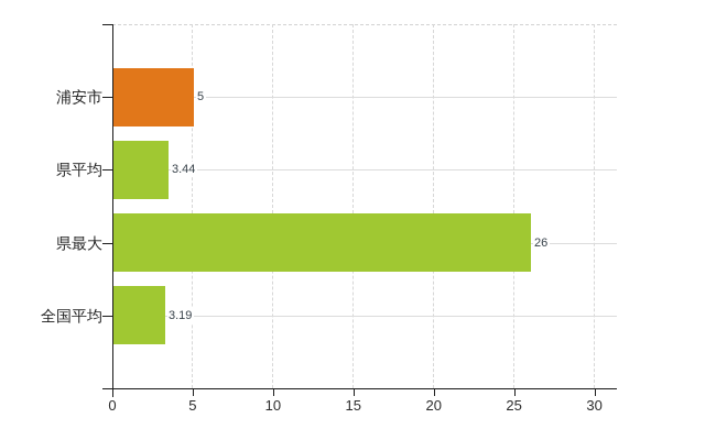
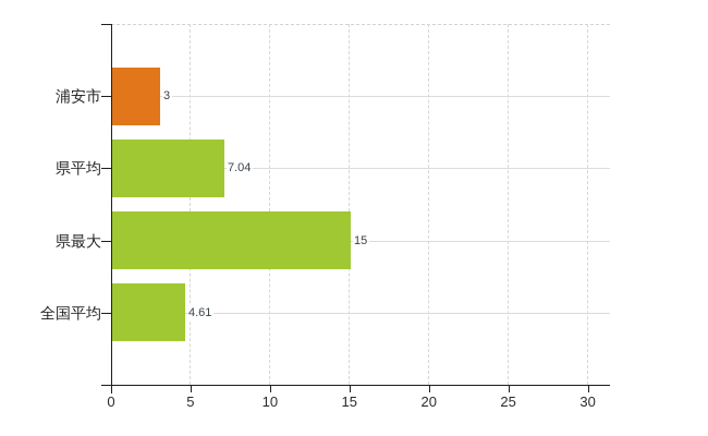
浦安市: 5 -> 3
県平均: 3.44 -> 7.04
県最大: 26 -> 15
全国平均: 3.19 -> 4.61
